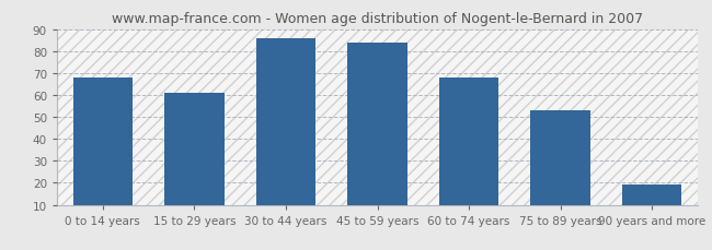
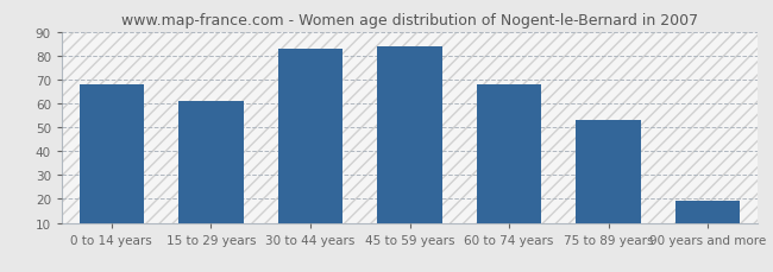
30 to 44 years: 86 -> 83
